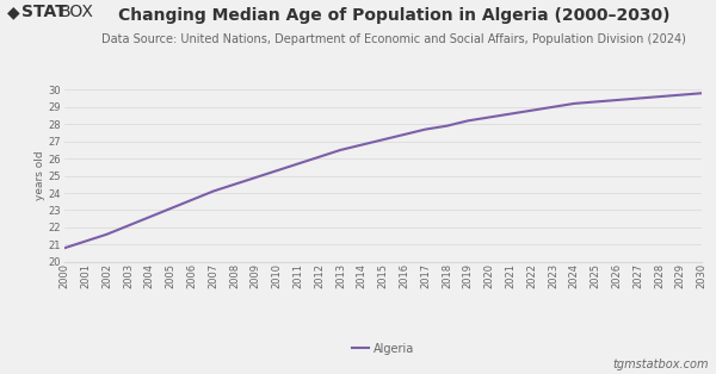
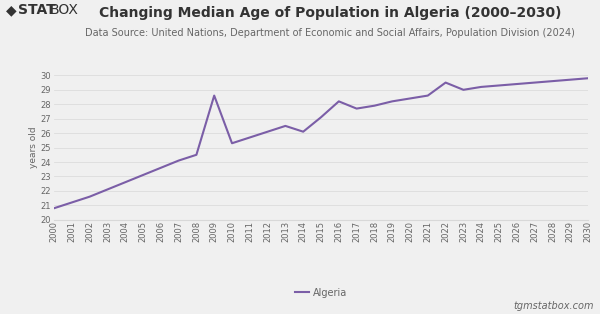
2009: 24.9 -> 28.6
2014: 26.8 -> 26.1
2016: 27.4 -> 28.2
2022: 28.8 -> 29.5
